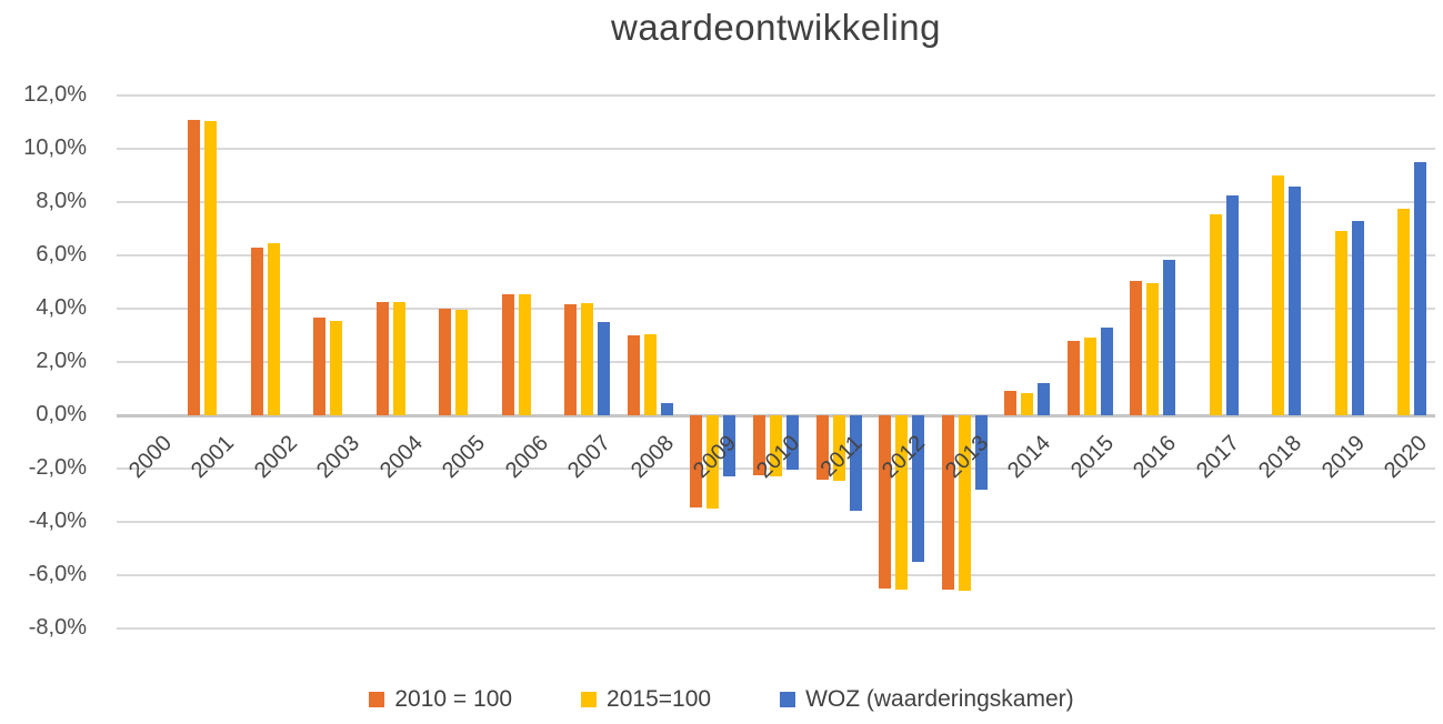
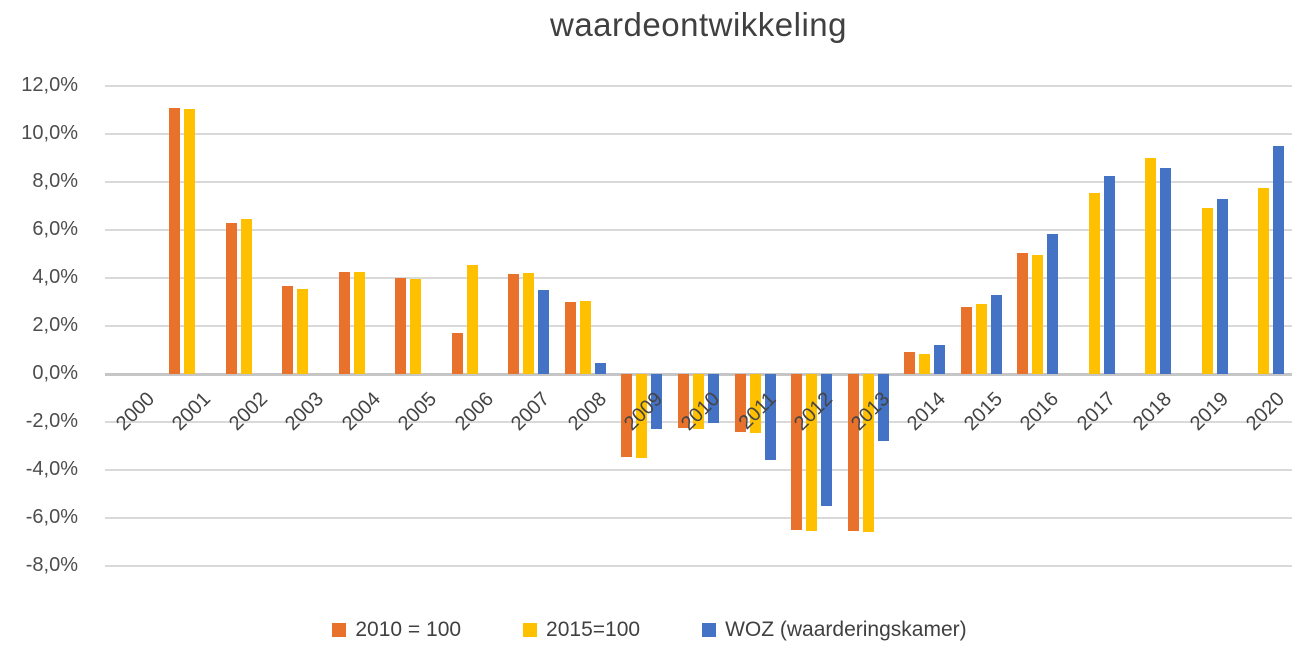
2010 = 100/2006: 4,5% -> 1,7%
